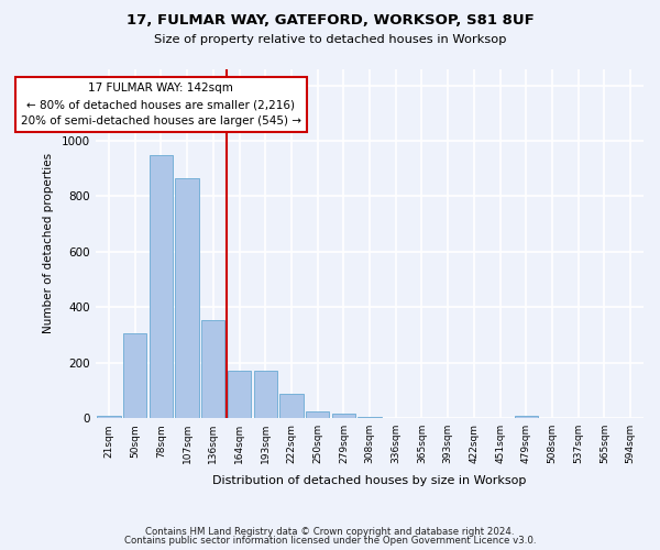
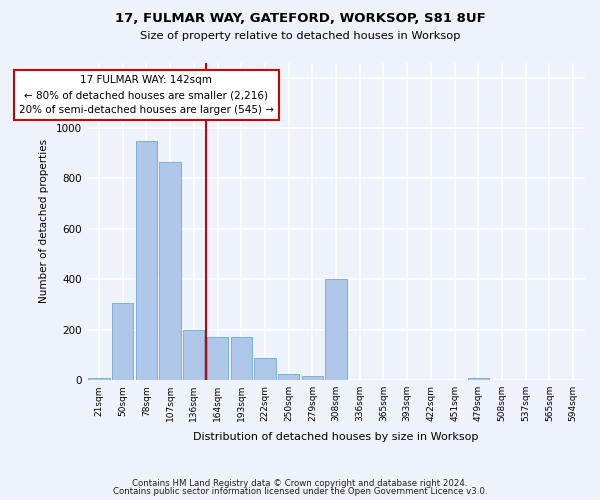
136sqm: 355 -> 200
308sqm: 5 -> 400
